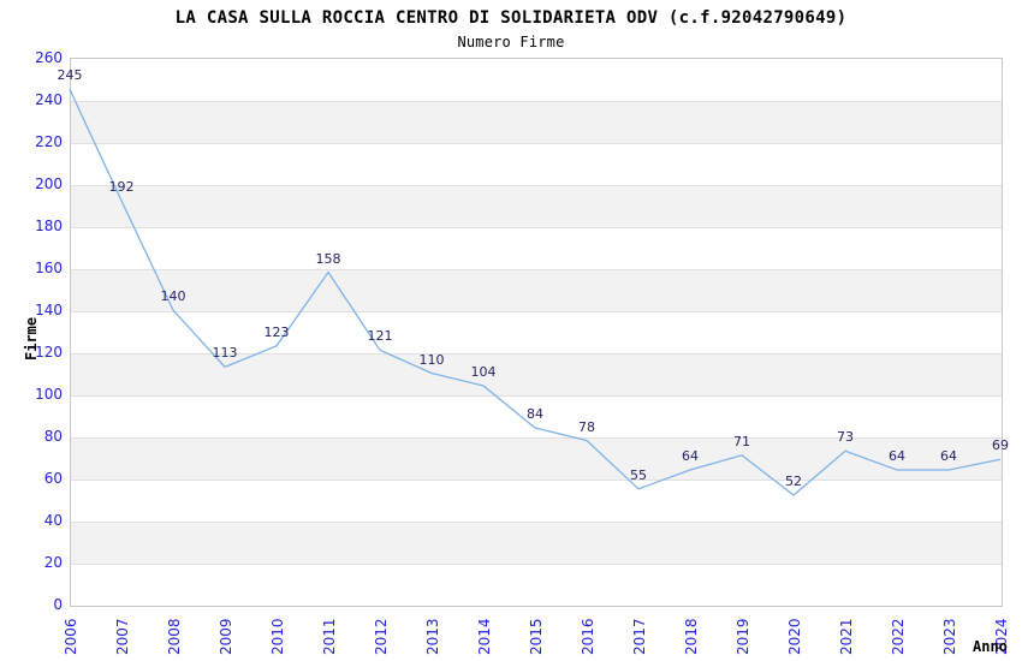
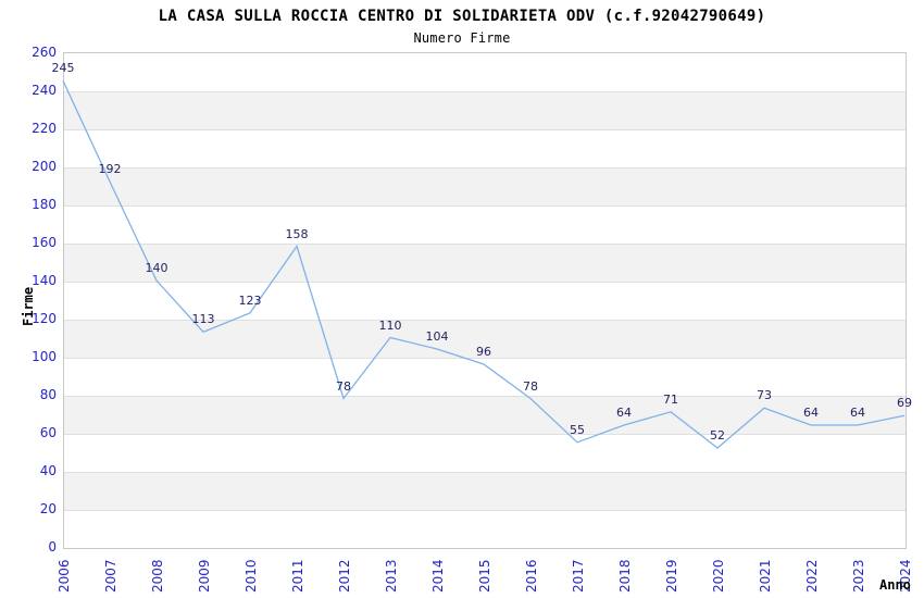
2012: 121 -> 78
2015: 84 -> 96
